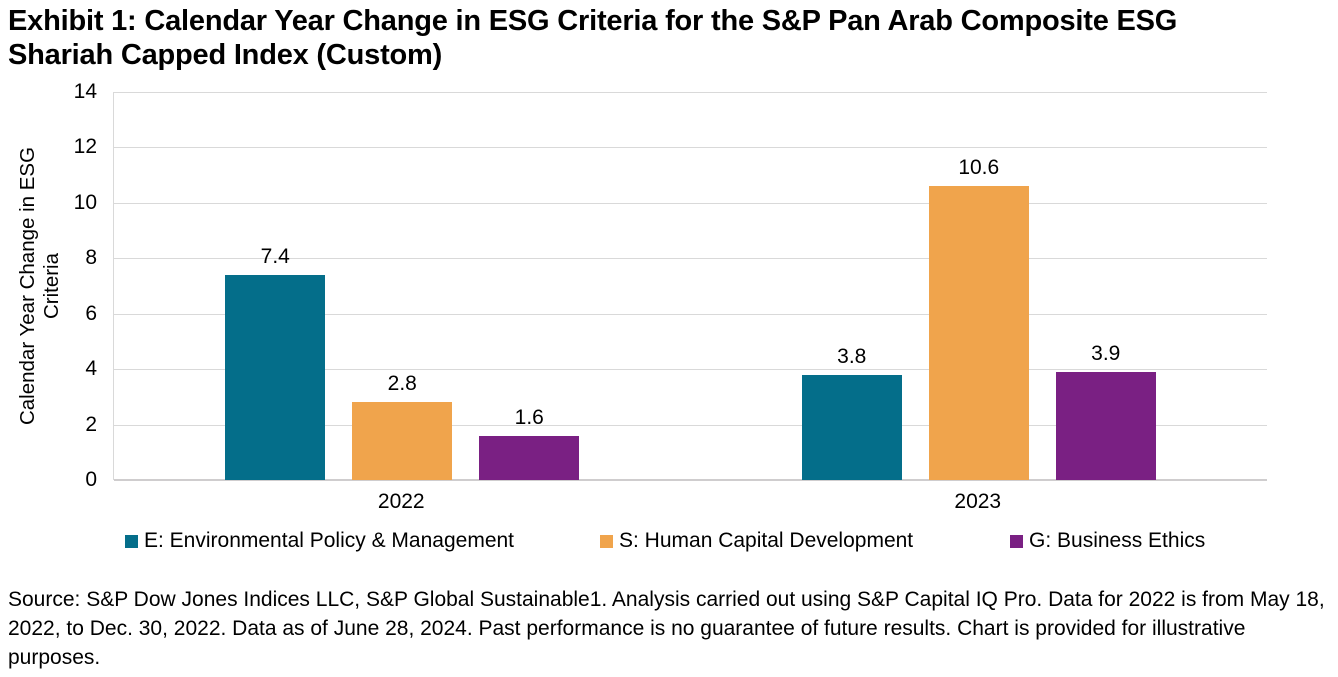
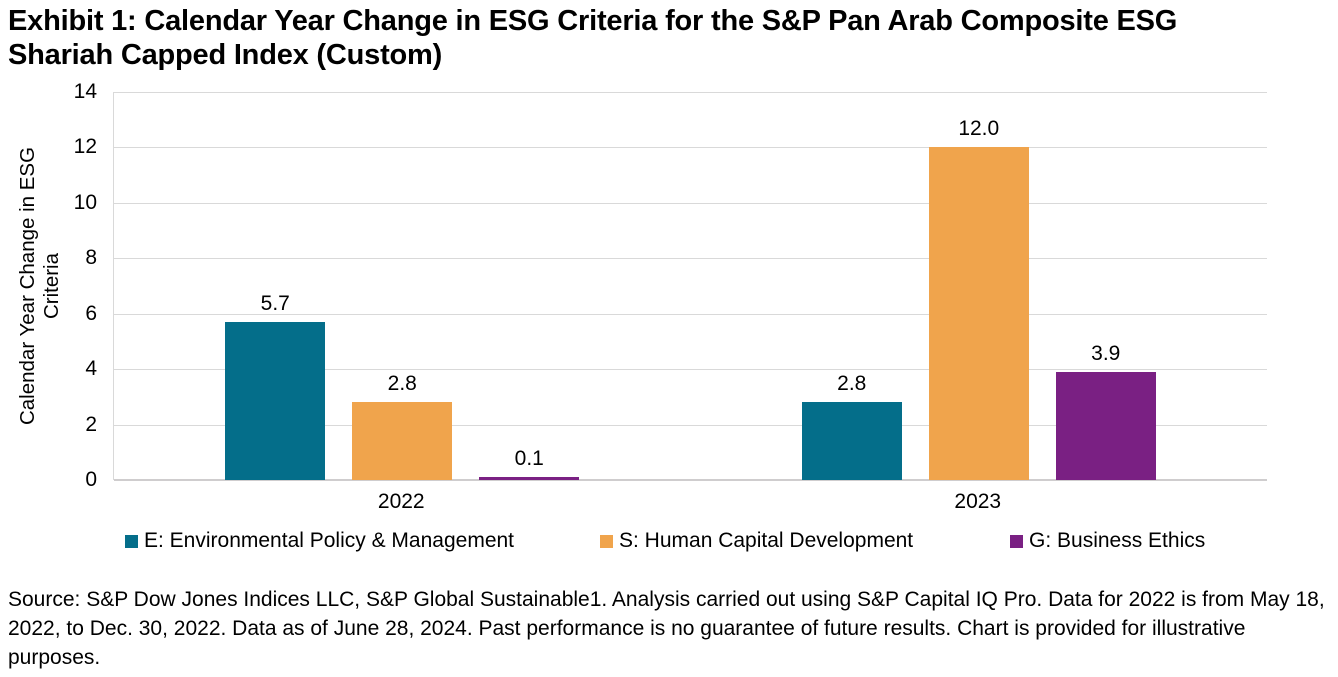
E: Environmental Policy & Management/2022: 7.4 -> 5.7
G: Business Ethics/2022: 1.6 -> 0.1
E: Environmental Policy & Management/2023: 3.8 -> 2.8
S: Human Capital Development/2023: 10.6 -> 12.0
